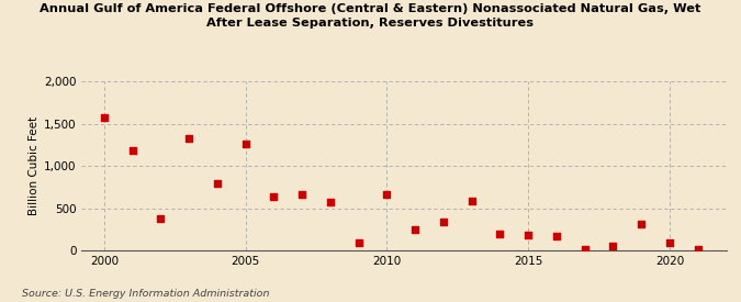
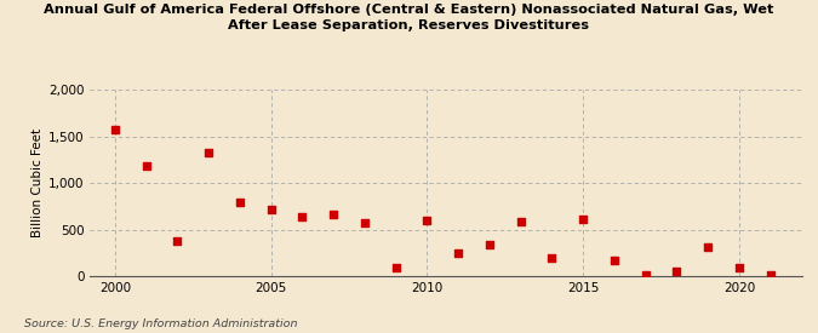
2005: 1,260 -> 720
2010: 670 -> 600
2015: 190 -> 620
